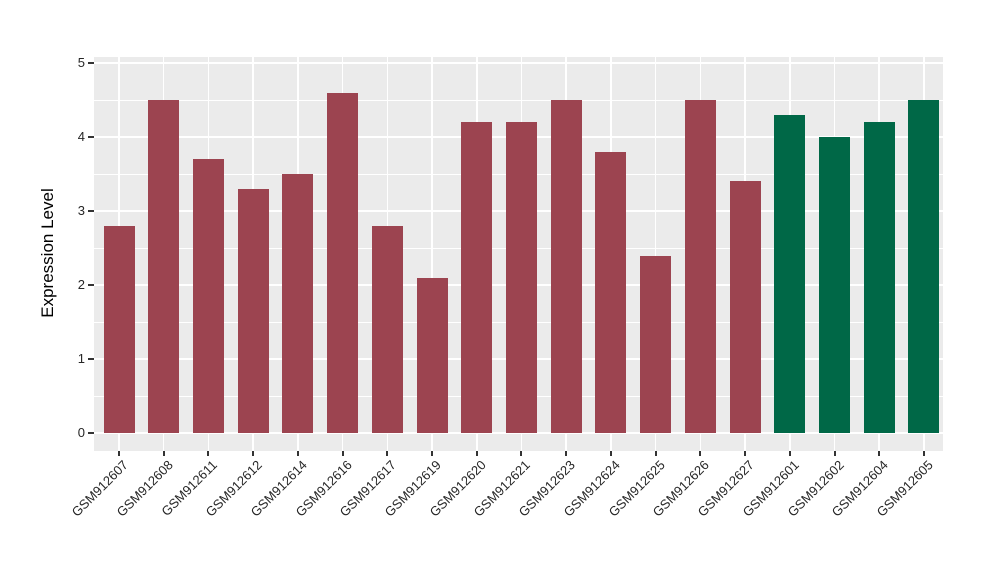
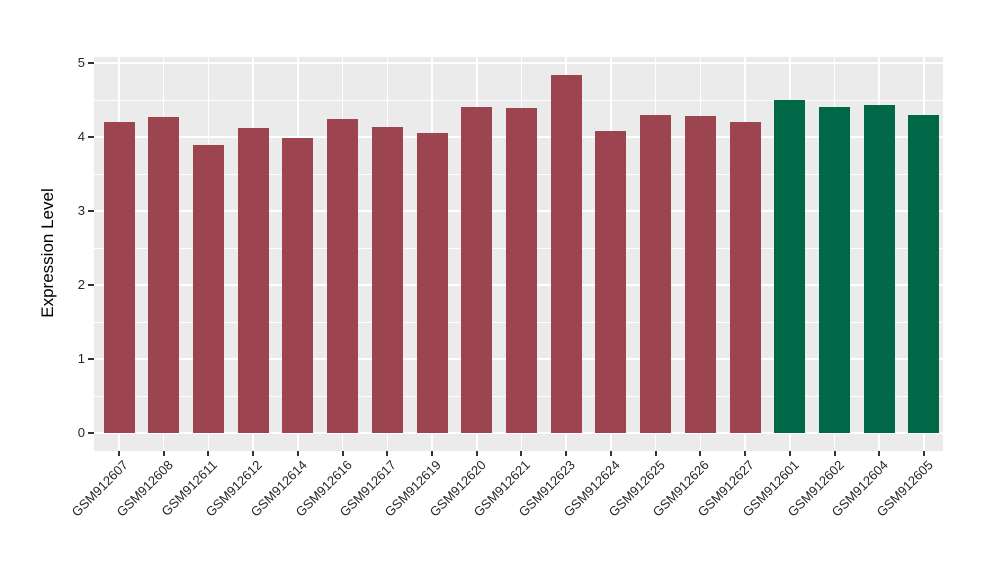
GSM912607: 2.8 -> 4.2
GSM912608: 4.5 -> 4.3
GSM912611: 3.7 -> 3.9
GSM912612: 3.3 -> 4.1
GSM912614: 3.5 -> 4.0
GSM912616: 4.6 -> 4.2
GSM912617: 2.8 -> 4.1
GSM912619: 2.1 -> 4.1
GSM912620: 4.2 -> 4.4
GSM912621: 4.2 -> 4.4
GSM912623: 4.5 -> 4.8
GSM912624: 3.8 -> 4.1
GSM912625: 2.4 -> 4.3
GSM912626: 4.5 -> 4.3
GSM912627: 3.4 -> 4.2
GSM912601: 4.3 -> 4.5
GSM912602: 4.0 -> 4.4
GSM912604: 4.2 -> 4.4
GSM912605: 4.5 -> 4.3
